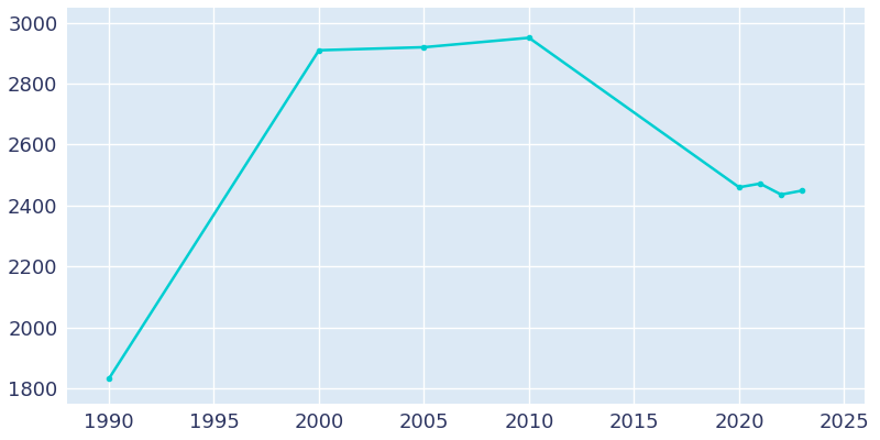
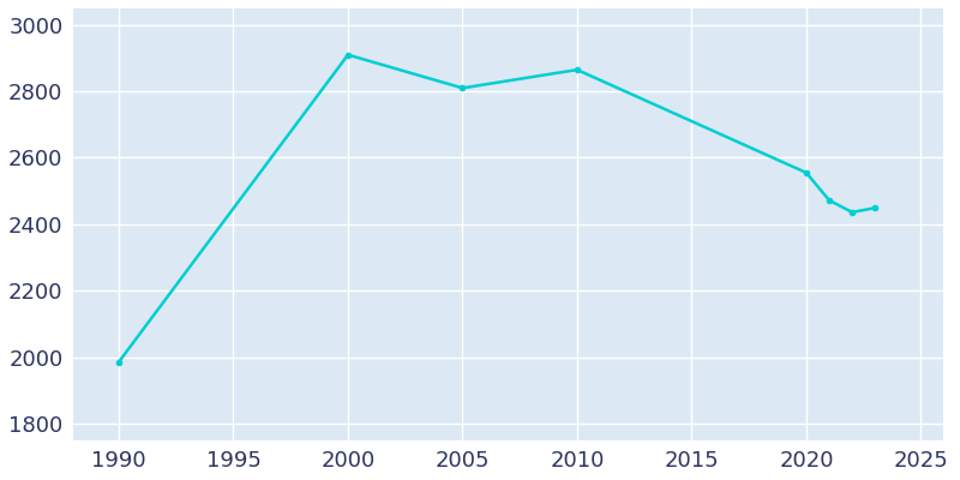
1990: 1831 -> 1985
2005: 2920 -> 2810
2010: 2951 -> 2865
2020: 2460 -> 2555
